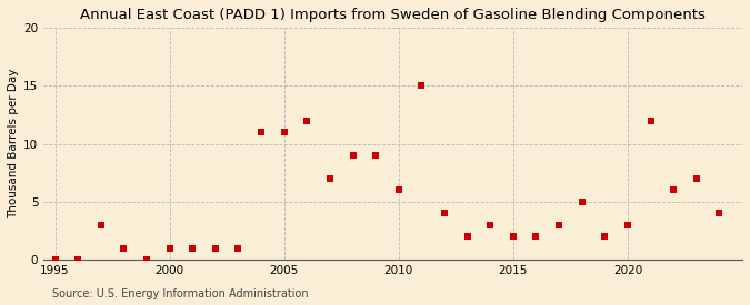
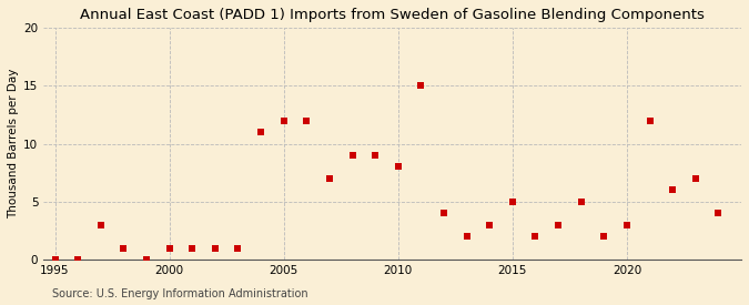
2005: 11 -> 12
2010: 6 -> 8
2015: 2 -> 5
